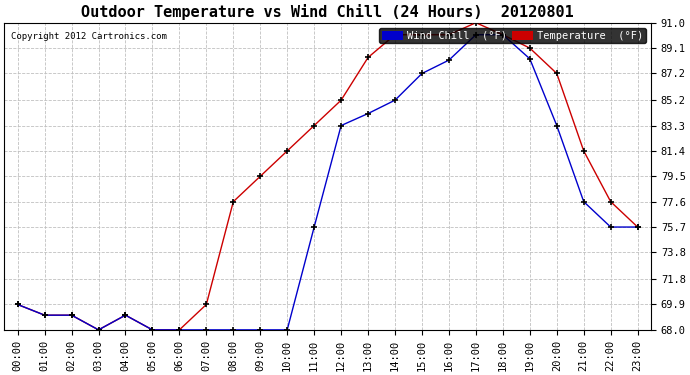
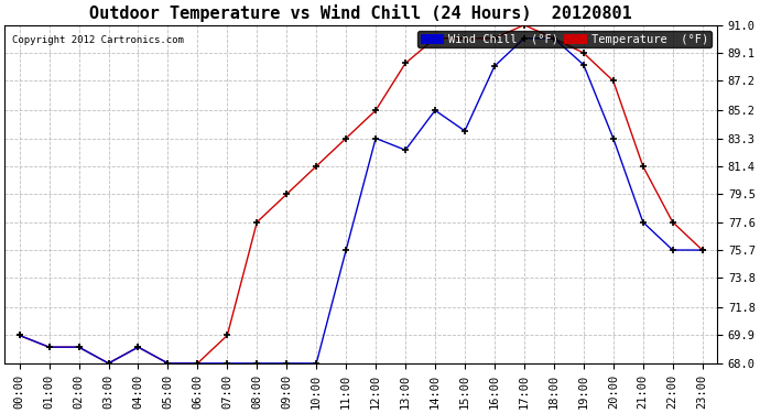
Wind Chill (°F)/13:00: 84.2 -> 82.5
Wind Chill (°F)/15:00: 87.2 -> 83.8
